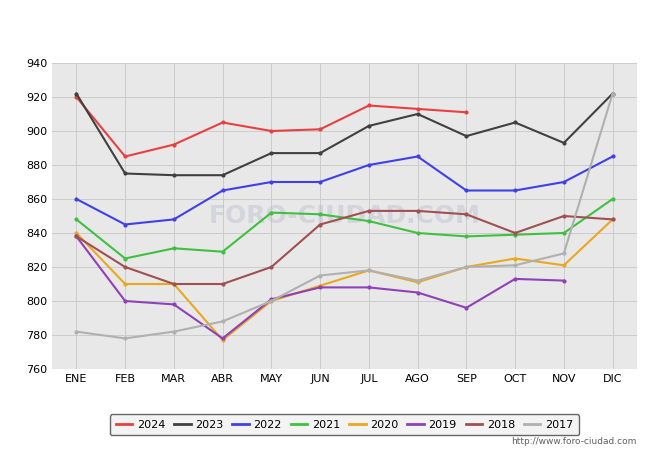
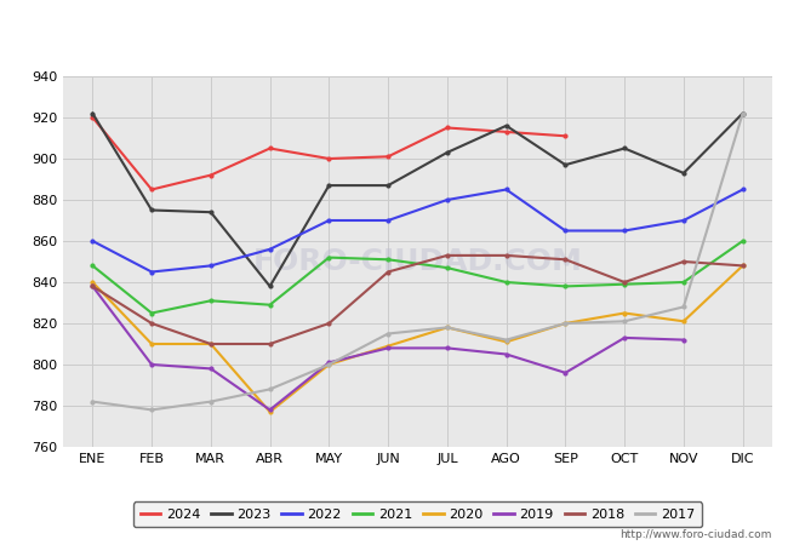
2023/ABR: 874 -> 838
2022/ABR: 865 -> 856
2023/AGO: 910 -> 916
